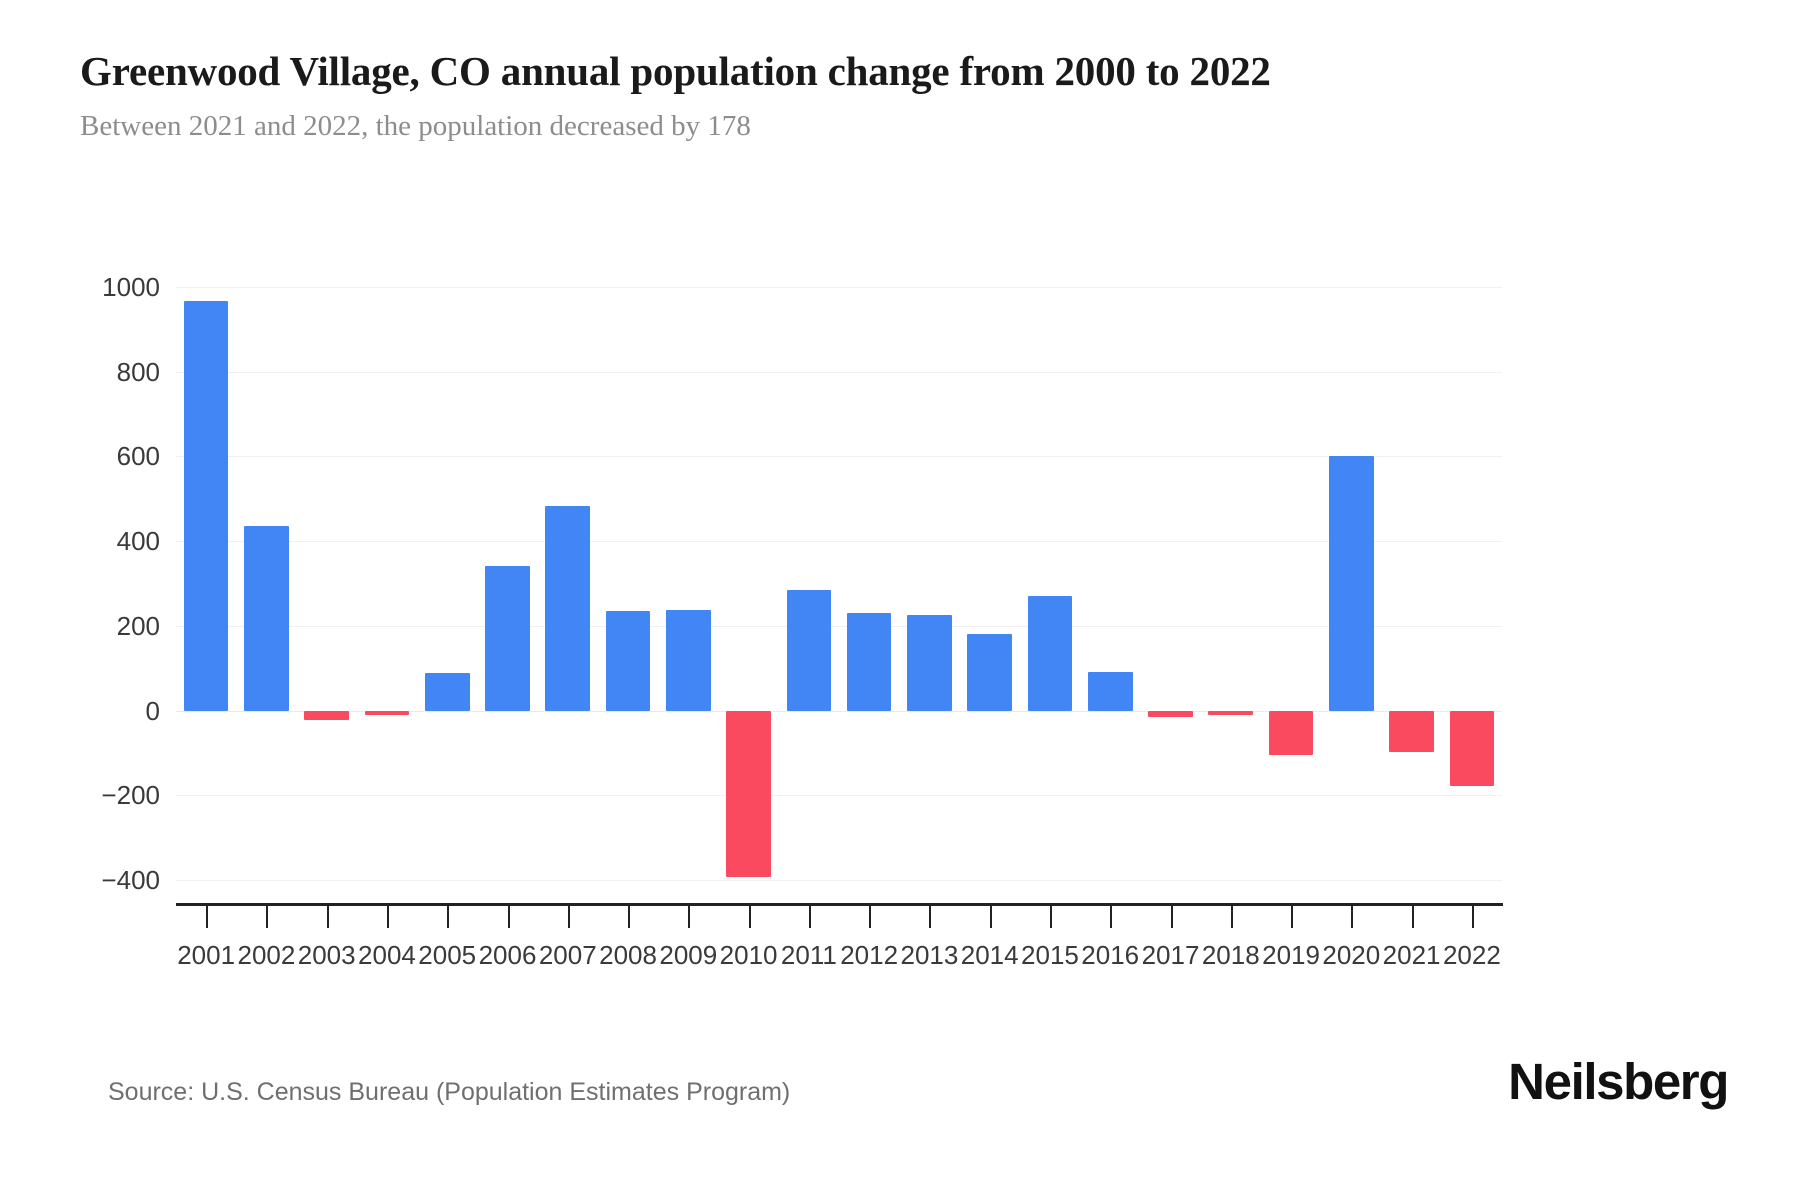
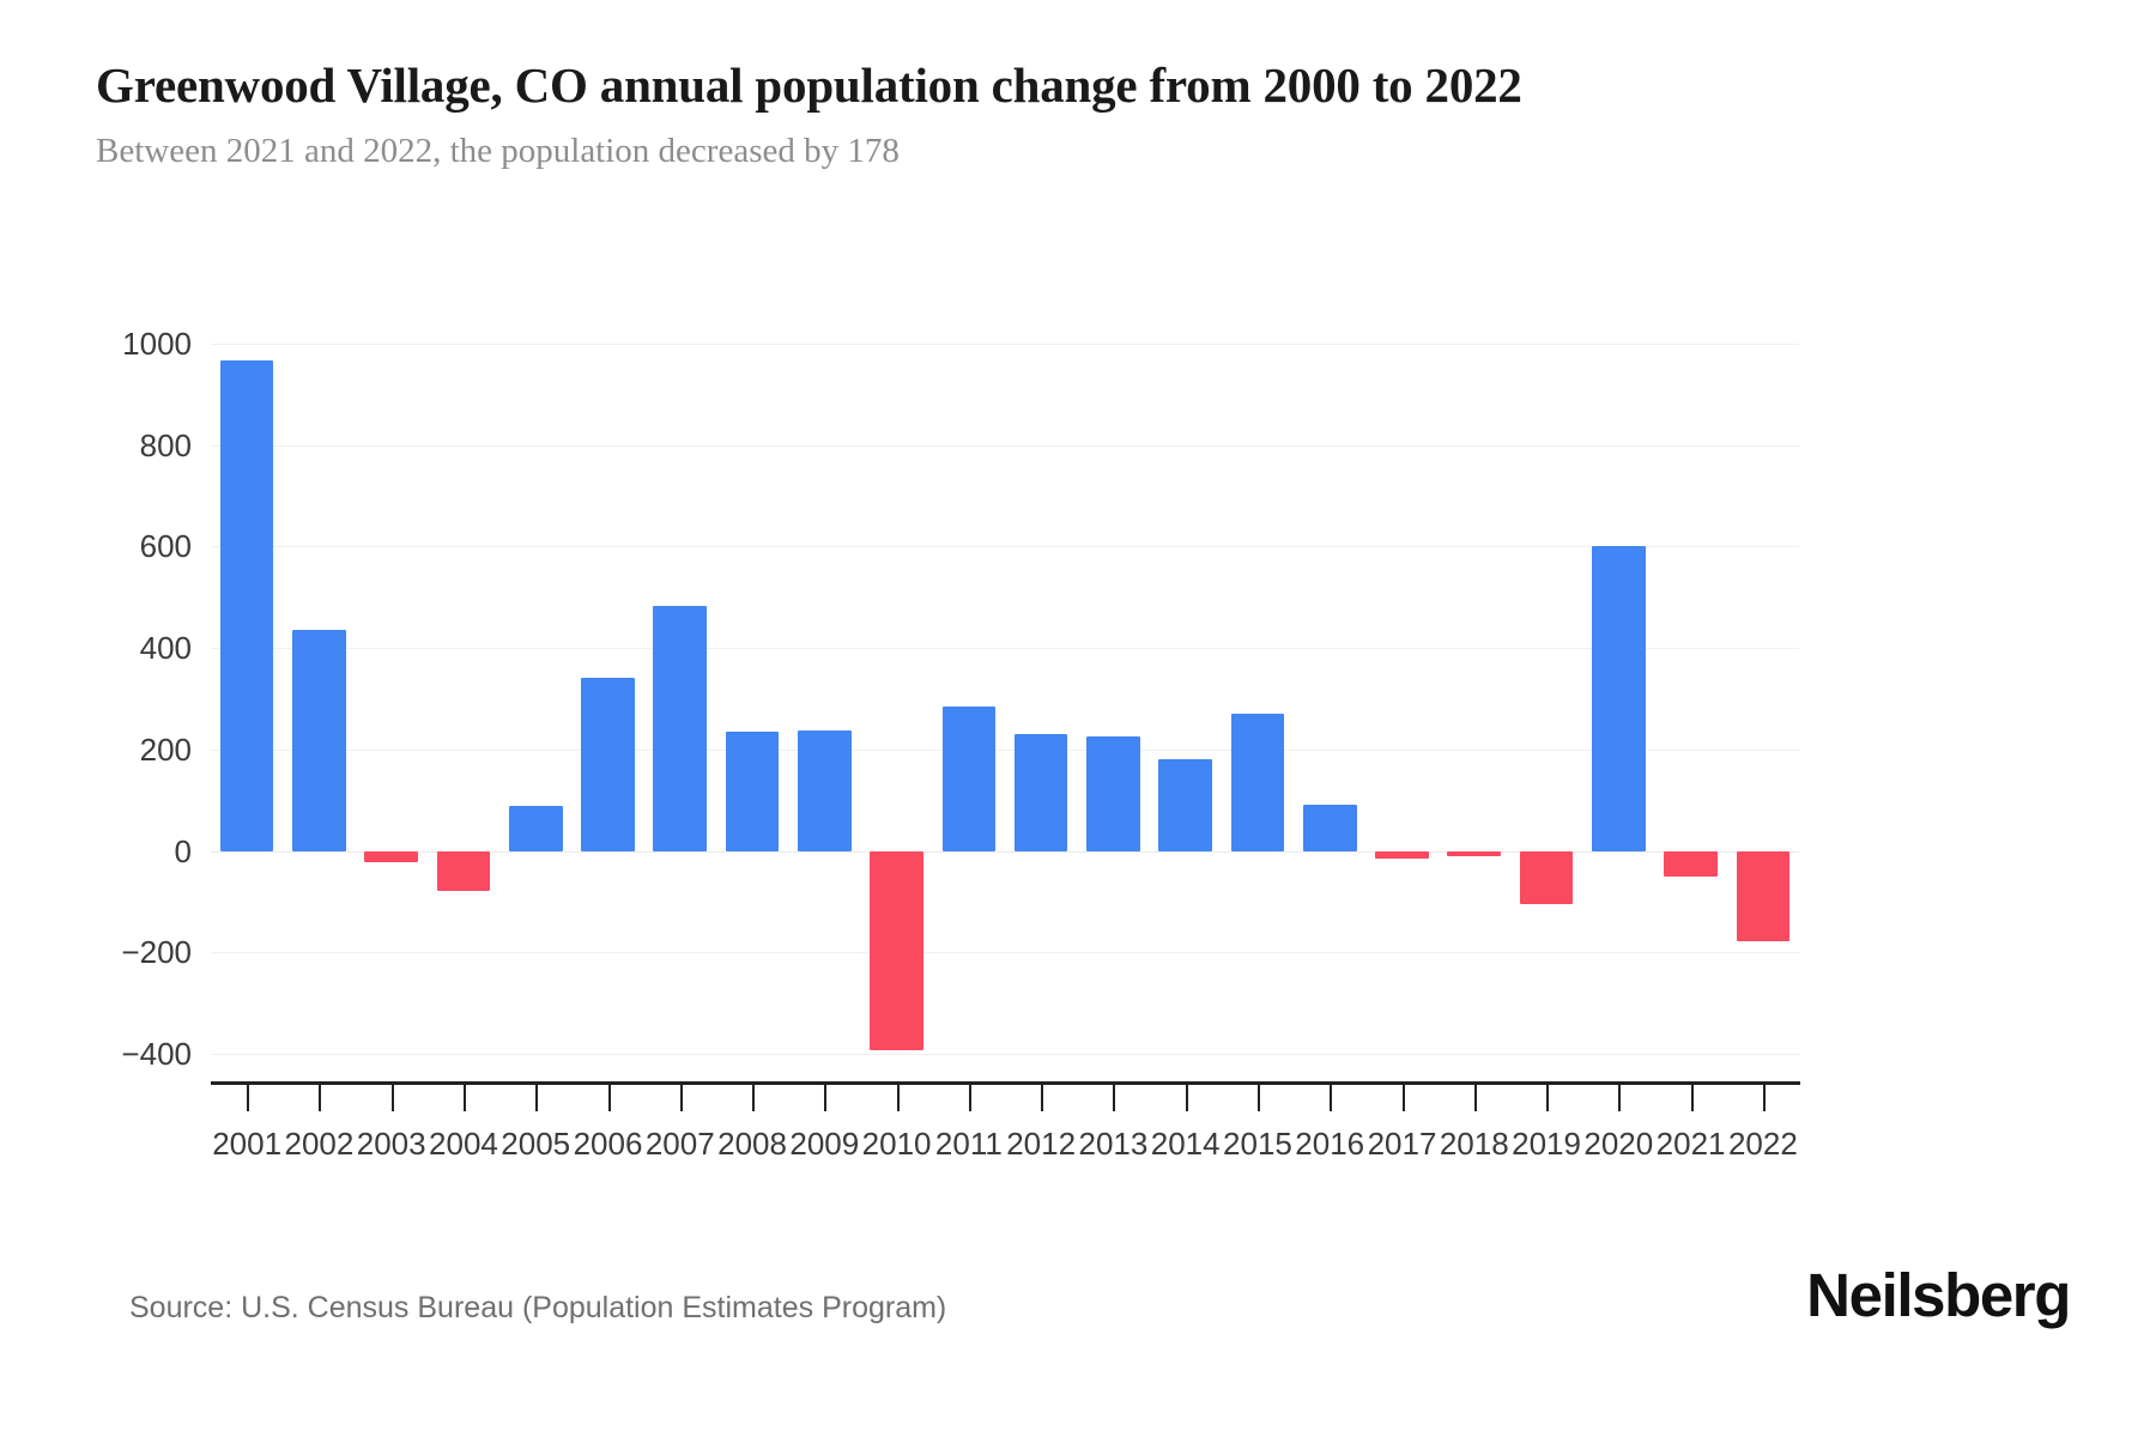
2004: -10 -> -80
2021: -100 -> -50
